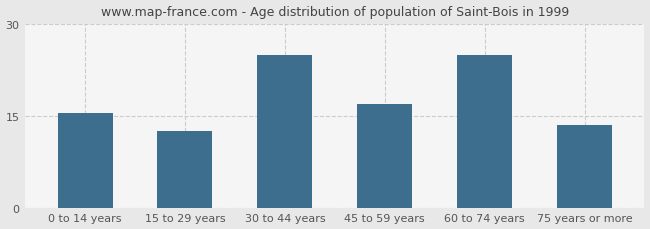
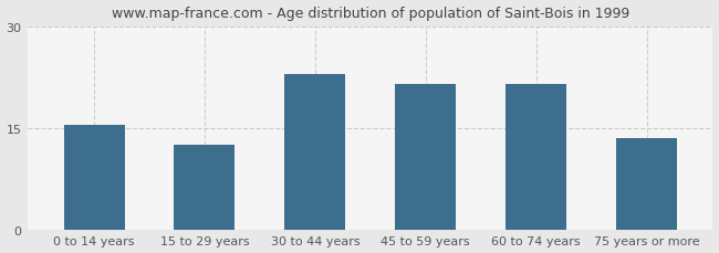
30 to 44 years: 25.0 -> 23.0
45 to 59 years: 17.0 -> 21.6
60 to 74 years: 25.0 -> 21.6
